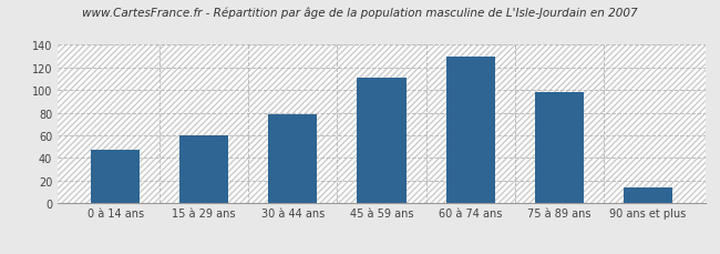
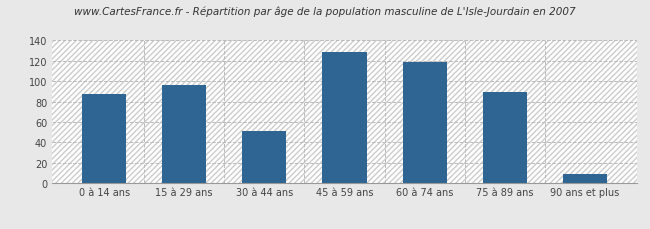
0 à 14 ans: 47 -> 87
15 à 29 ans: 60 -> 96
30 à 44 ans: 79 -> 51
45 à 59 ans: 111 -> 129
60 à 74 ans: 130 -> 119
75 à 89 ans: 98 -> 89
90 ans et plus: 14 -> 9
